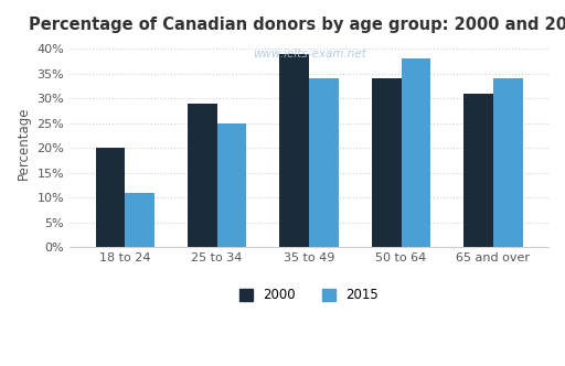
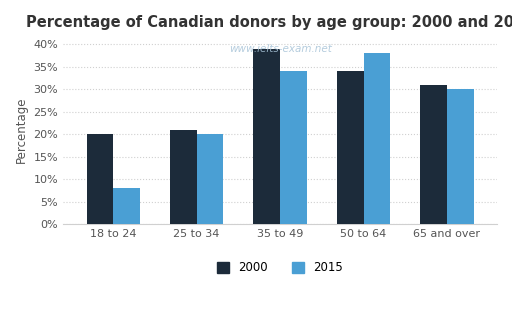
2015/18 to 24: 11% -> 8%
2000/25 to 34: 29% -> 21%
2015/25 to 34: 25% -> 20%
2015/65 and over: 34% -> 30%
